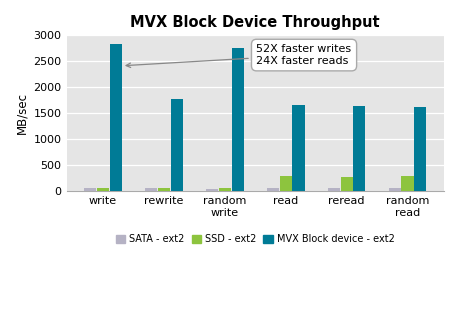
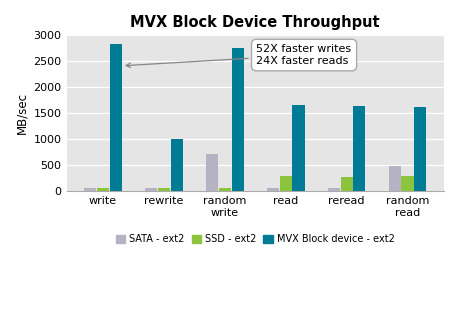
MVX Block device - ext2/rewrite: 1780 -> 1000
SATA - ext2/random write: 50 -> 720
SATA - ext2/random read: 60 -> 480
